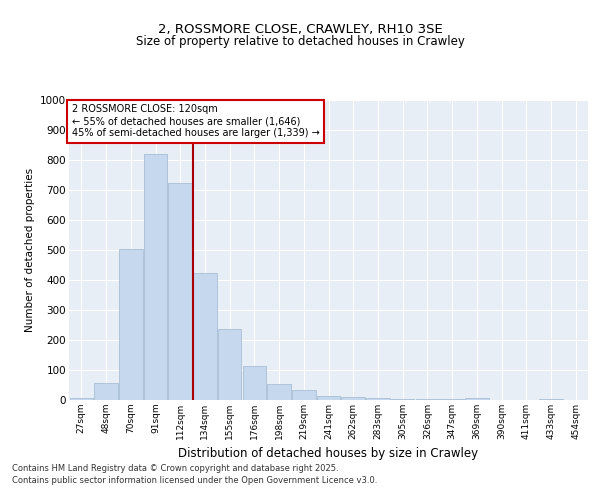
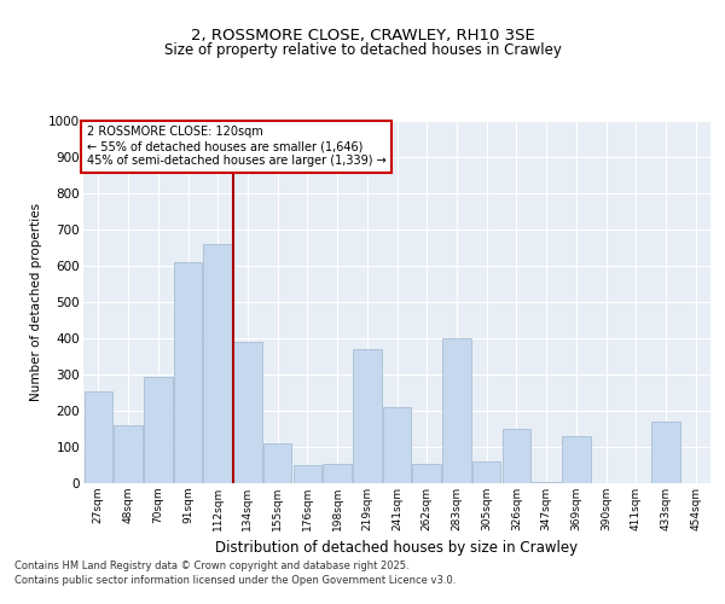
27sqm: 8 -> 255
48sqm: 58 -> 160
70sqm: 505 -> 295
91sqm: 820 -> 610
112sqm: 725 -> 660
134sqm: 425 -> 390
155sqm: 238 -> 110
176sqm: 115 -> 50
219sqm: 35 -> 370
241sqm: 12 -> 210
262sqm: 10 -> 55
283sqm: 8 -> 400
305sqm: 5 -> 60
326sqm: 3 -> 150
369sqm: 8 -> 130
433sqm: 5 -> 170
